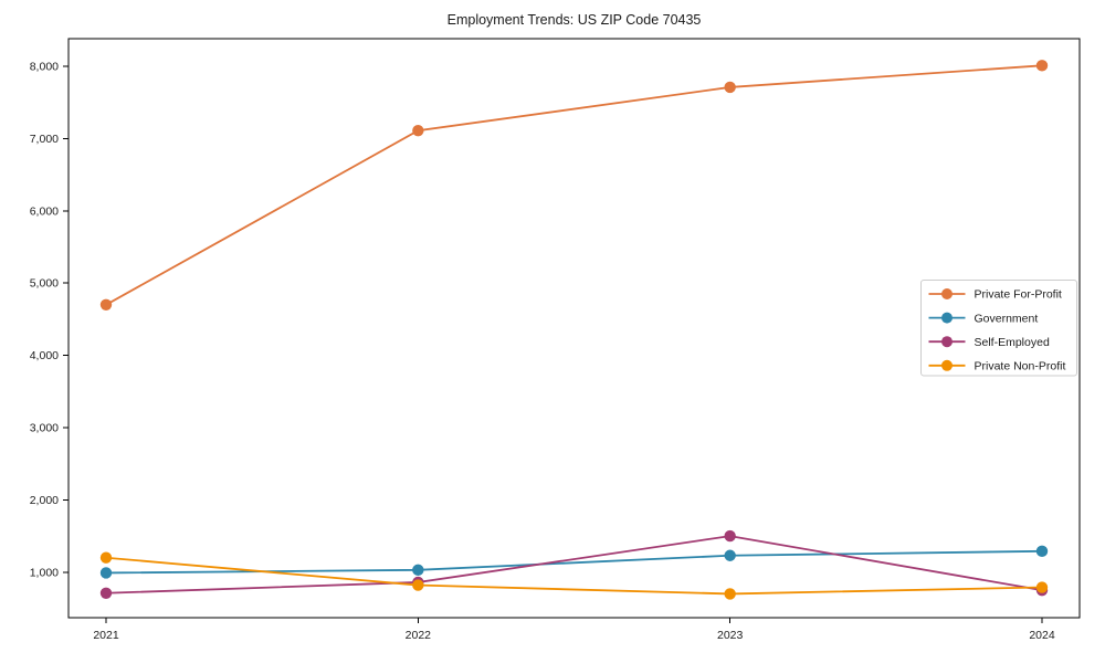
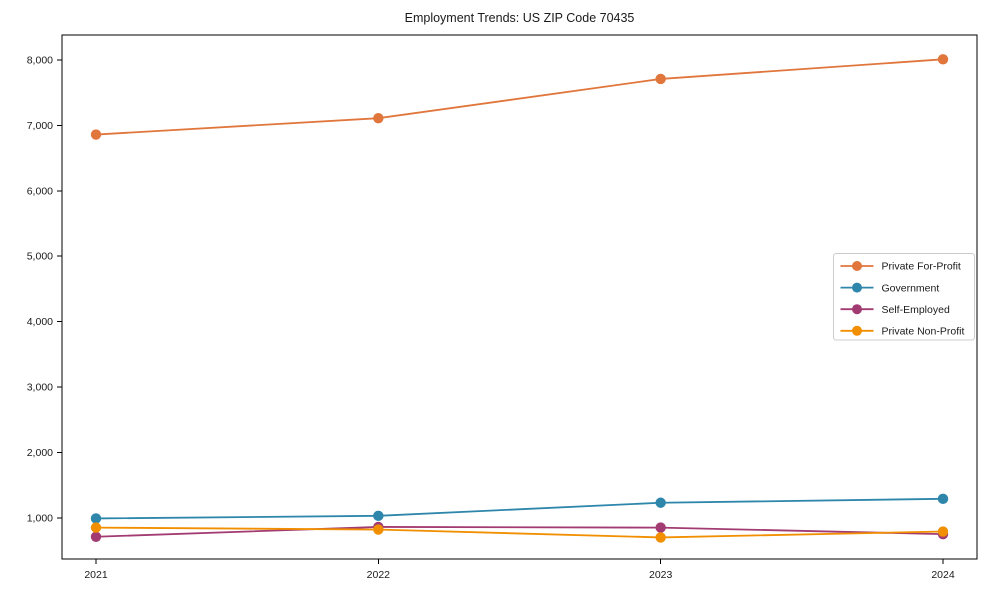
Private For-Profit/2021: 4700 -> 6900
Private Non-Profit/2021: 1200 -> 800
Self-Employed/2023: 1500 -> 800
